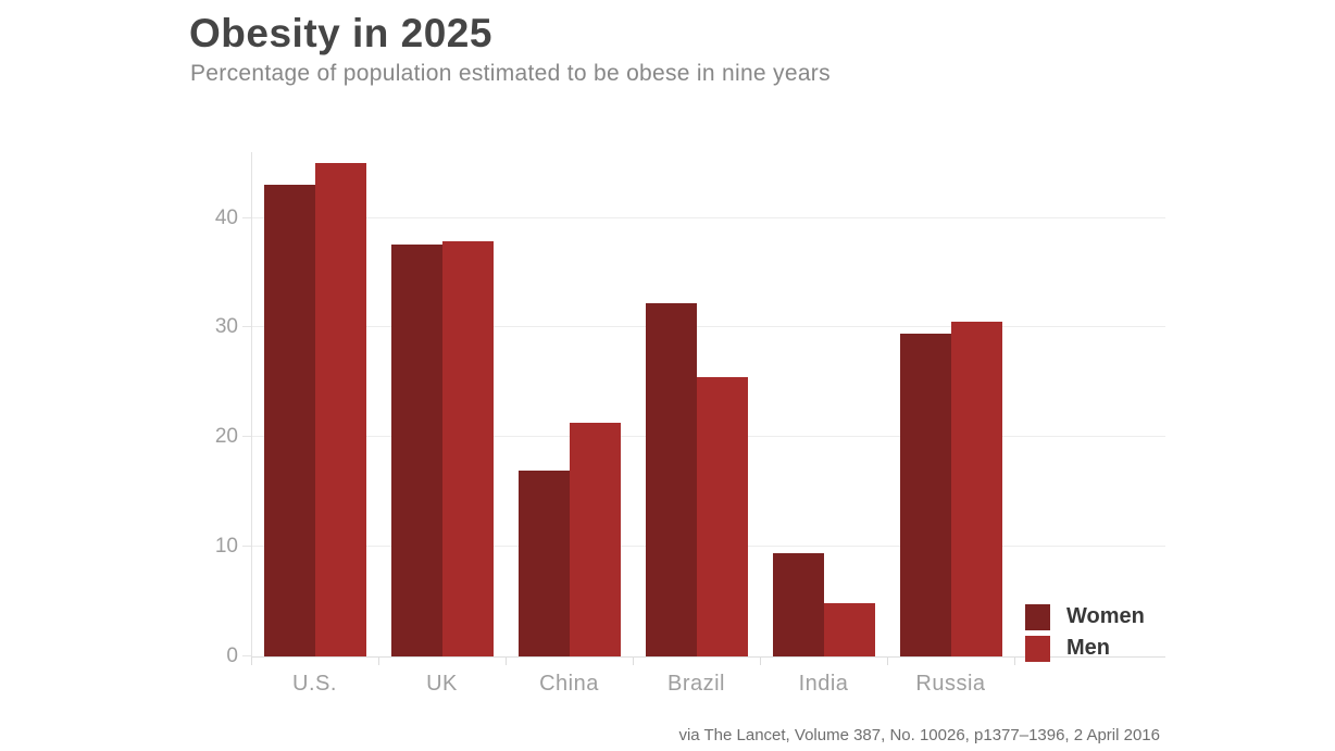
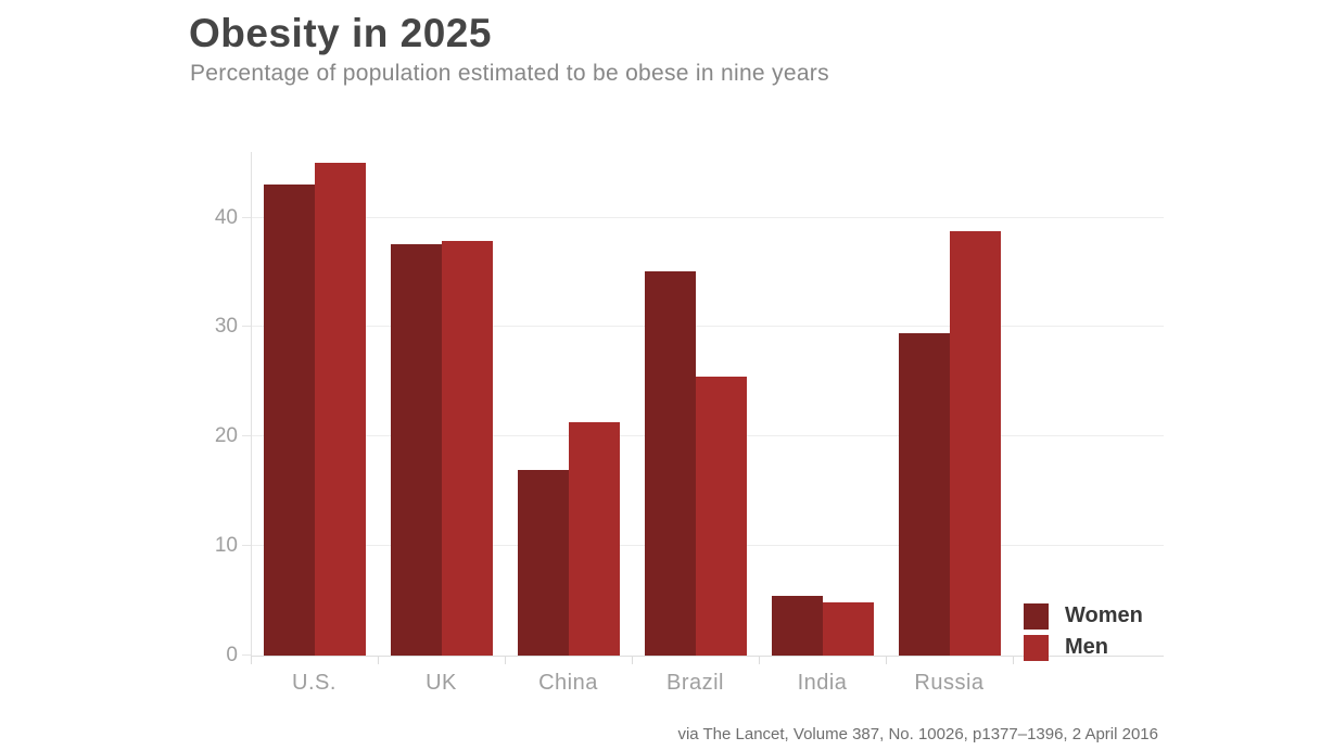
Women/Brazil: 32.2 -> 35.1
Women/India: 9.4 -> 5.5
Men/Russia: 30.5 -> 38.8
